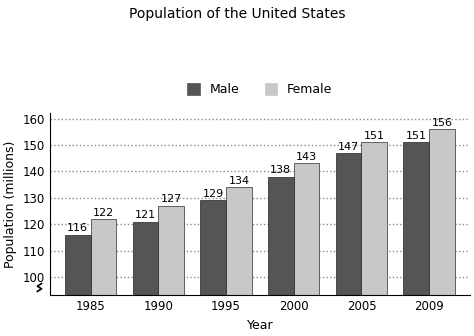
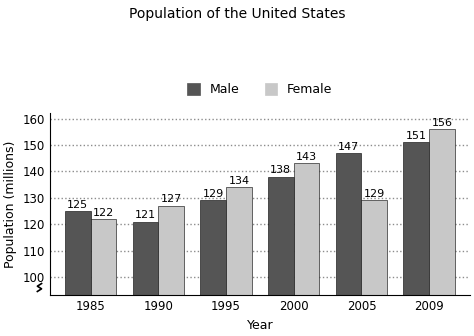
Male/1985: 116 -> 125
Female/2005: 151 -> 129
